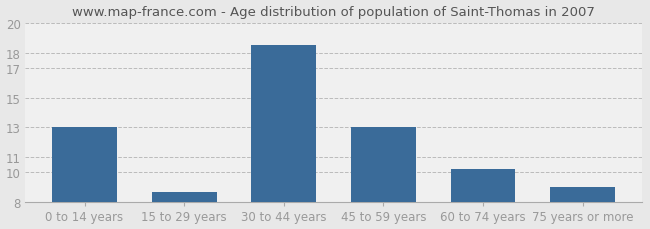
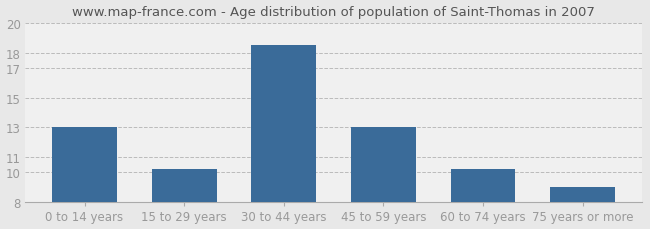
15 to 29 years: 8.7 -> 10.2
